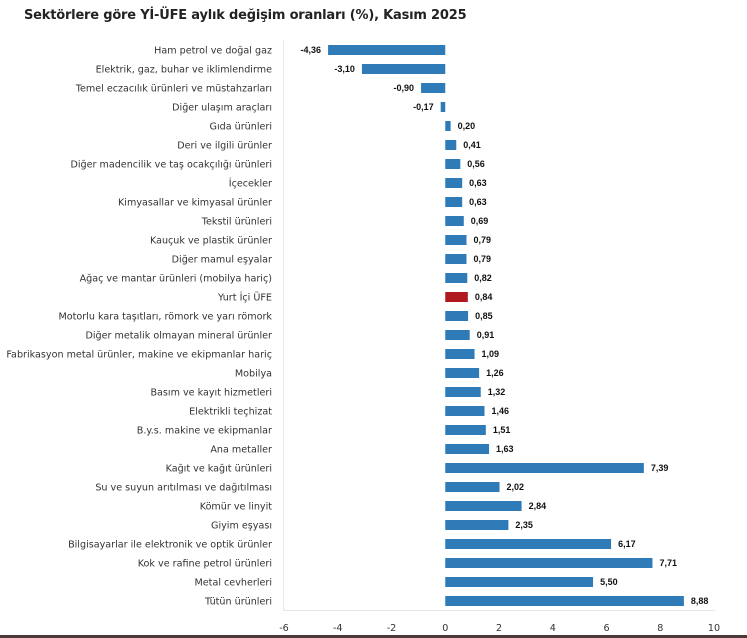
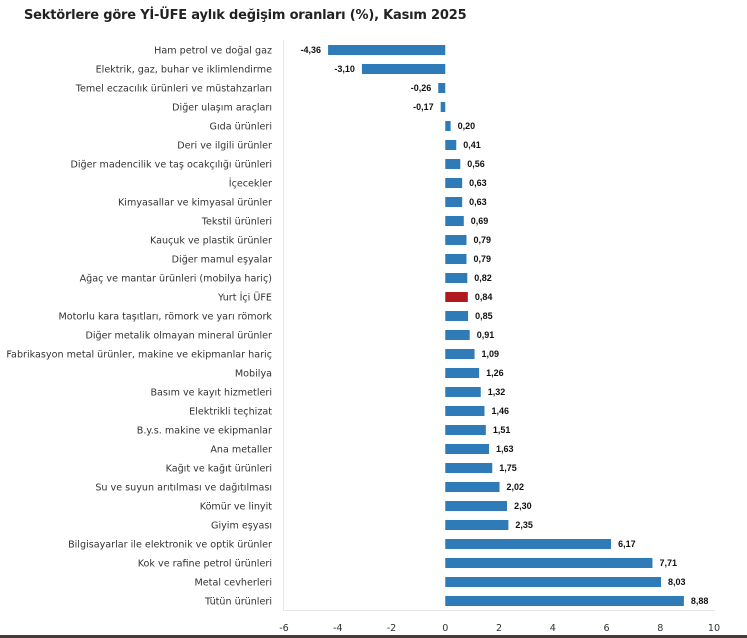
Temel eczacılık ürünleri ve müstahzarları: -0,90 -> -0,26
Kağıt ve kağıt ürünleri: 7,39 -> 1,75
Kömür ve linyit: 2,84 -> 2,30
Metal cevherleri: 5,50 -> 8,03
